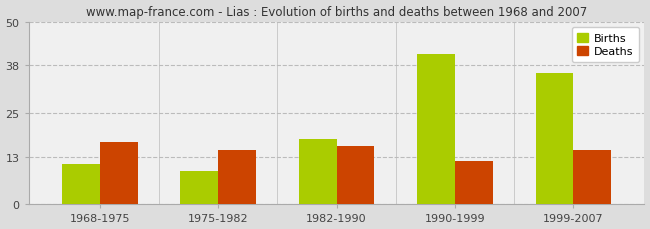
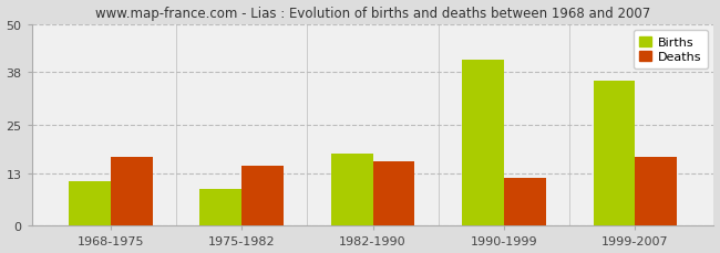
Deaths/1999-2007: 15 -> 17
